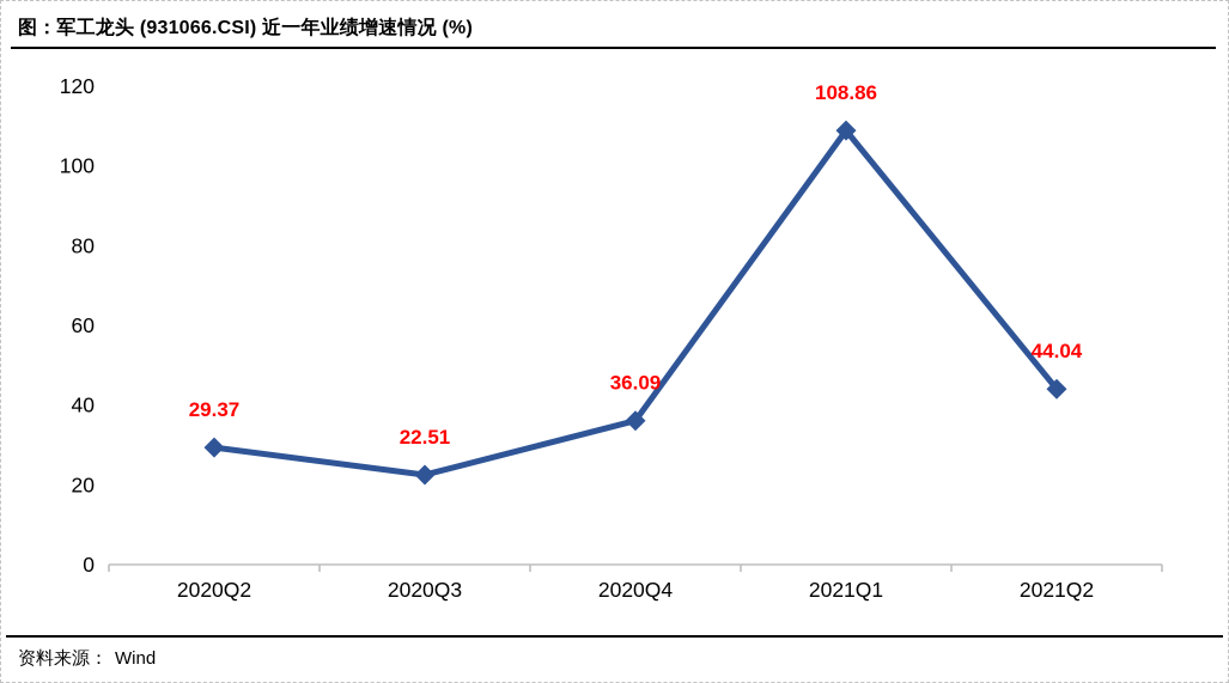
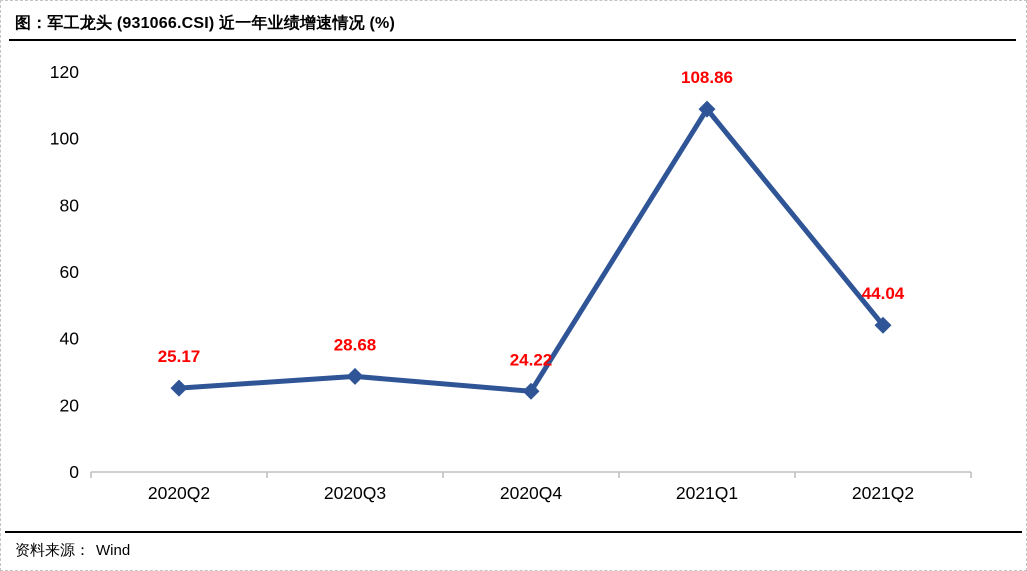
2020Q2: 29.37 -> 25.17
2020Q3: 22.51 -> 28.68
2020Q4: 36.09 -> 24.22
